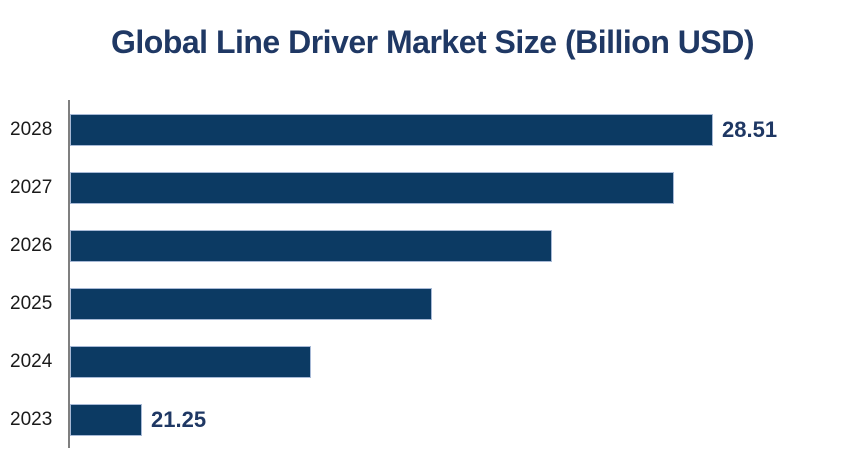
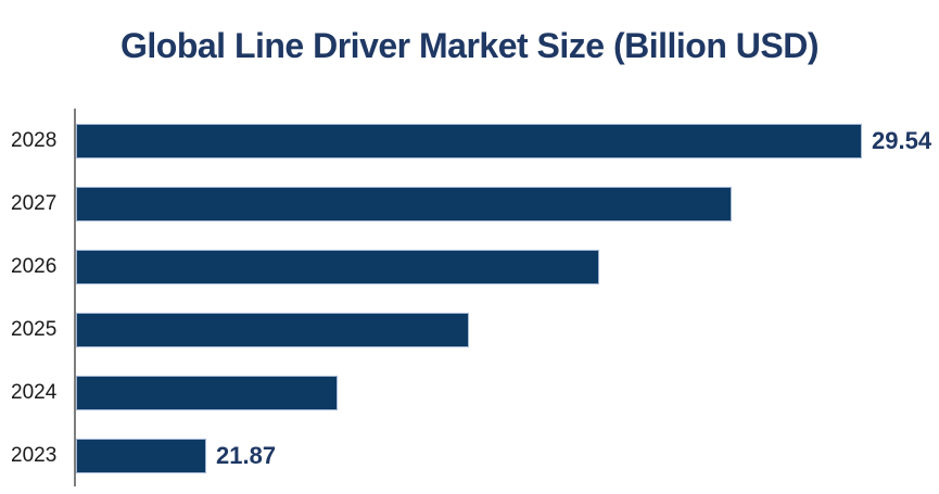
2028: 28.51 -> 29.54
2023: 21.25 -> 21.87
